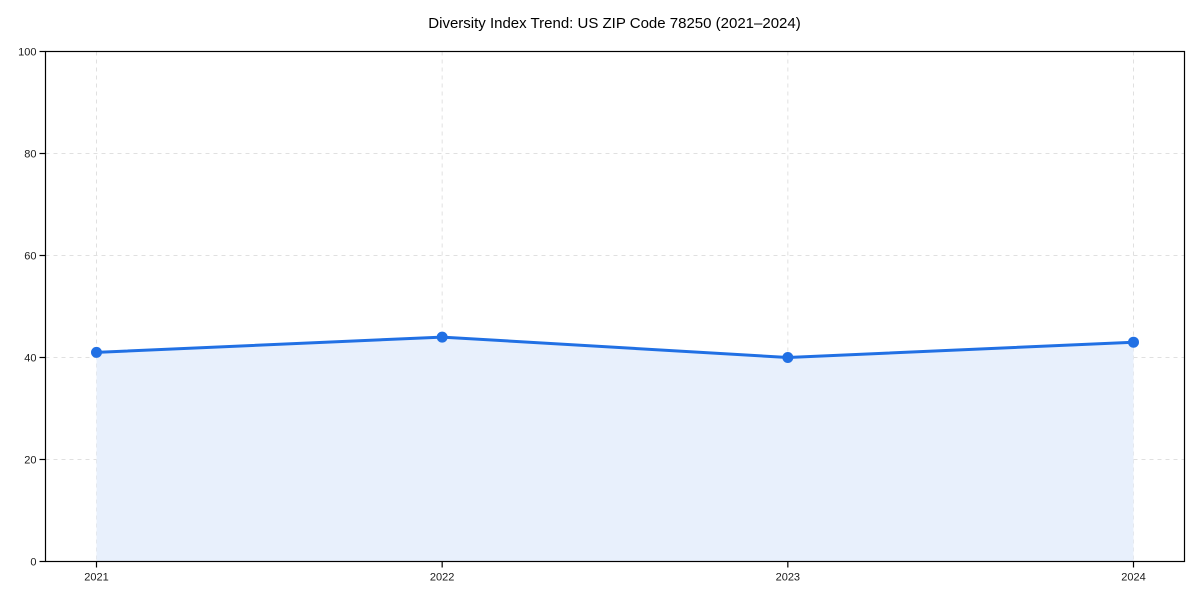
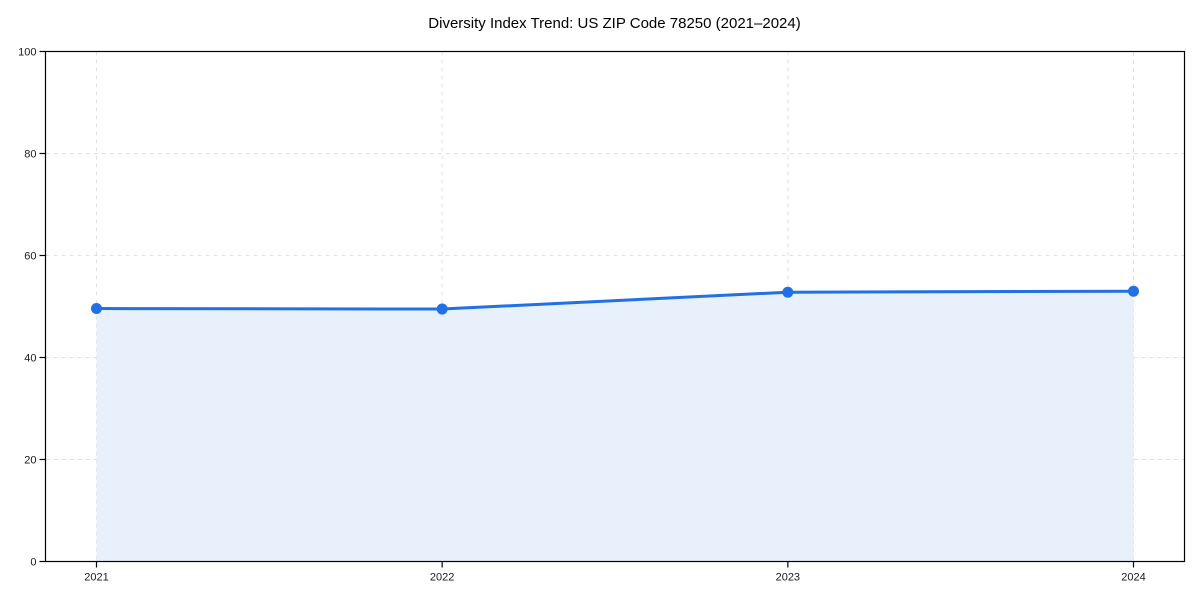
2021: 41 -> 50
2022: 44 -> 50
2023: 40 -> 53
2024: 43 -> 53
